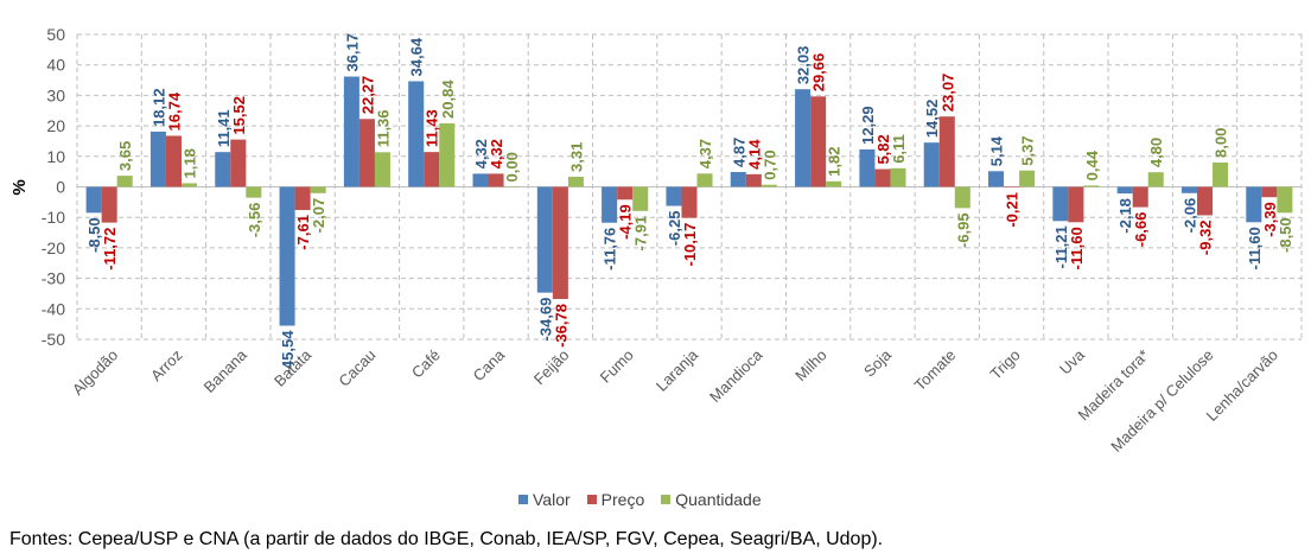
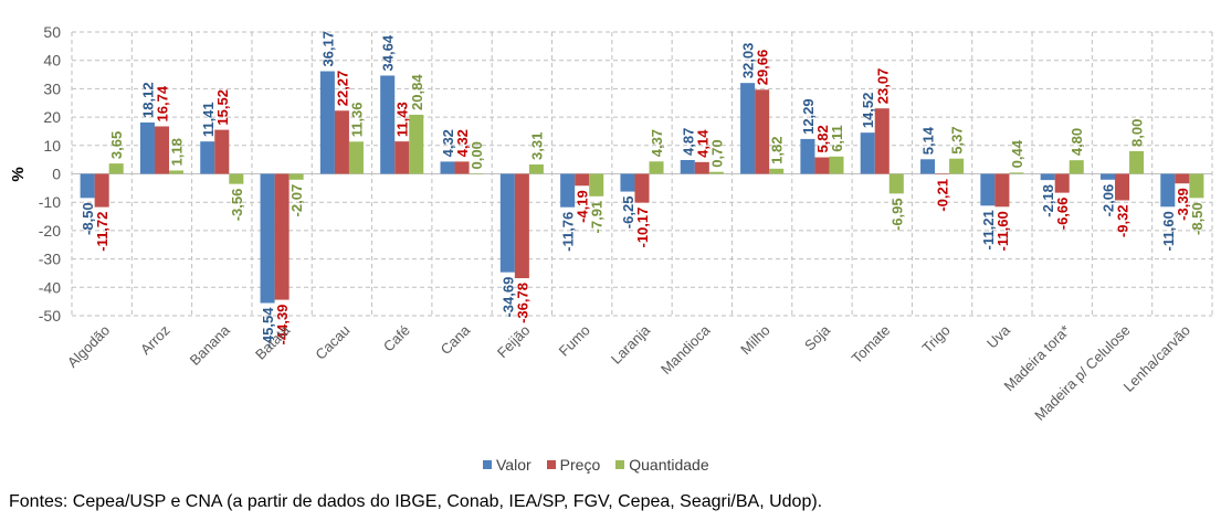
Preço/Batata: -7,61 -> -44,39
